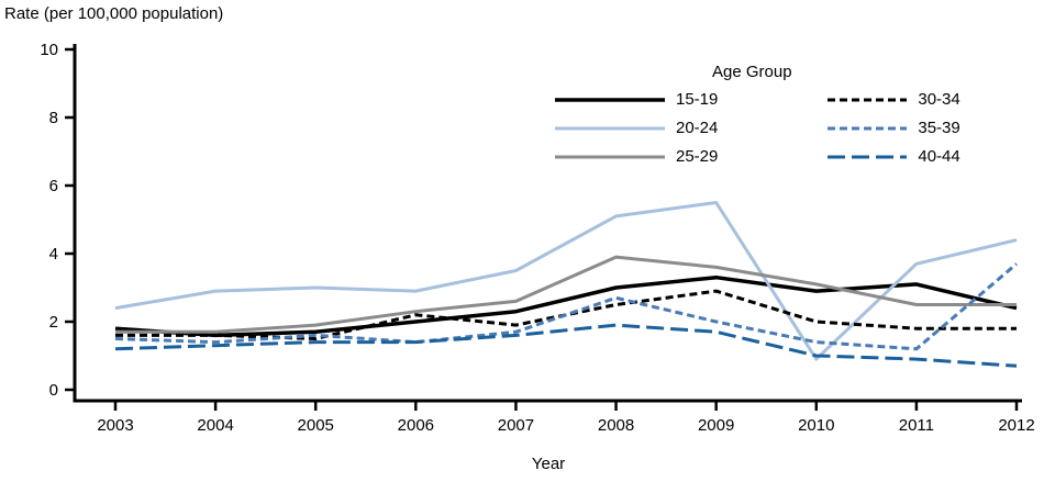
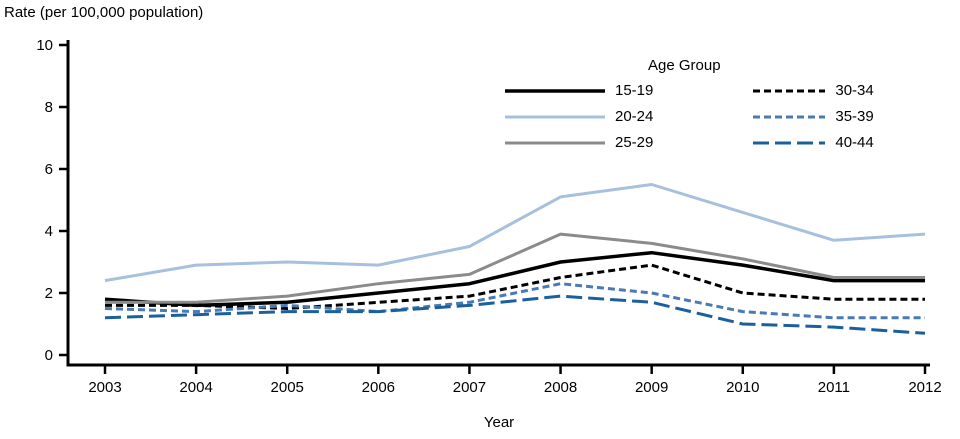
30-34/2006: 2.2 -> 1.7
35-39/2008: 2.7 -> 2.3
20-24/2010: 0.9 -> 4.6
15-19/2011: 3.1 -> 2.4
20-24/2012: 4.4 -> 3.9
35-39/2012: 3.7 -> 1.2
